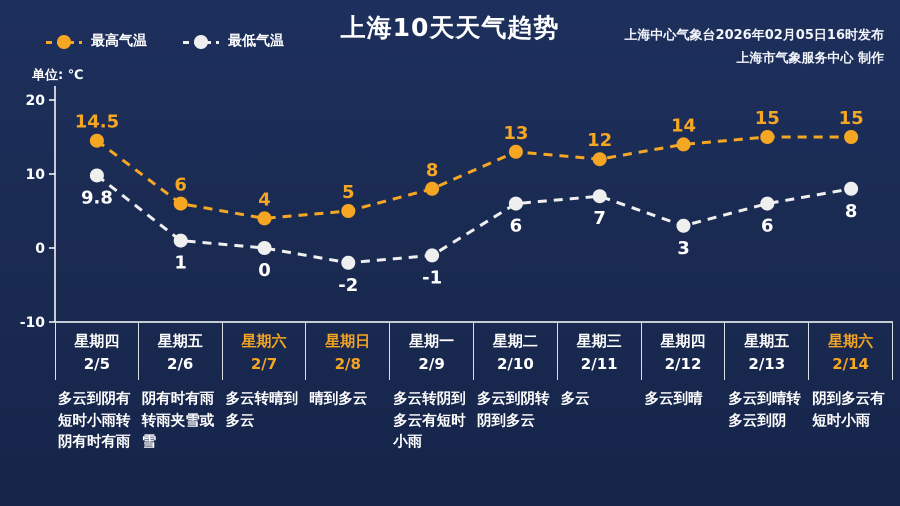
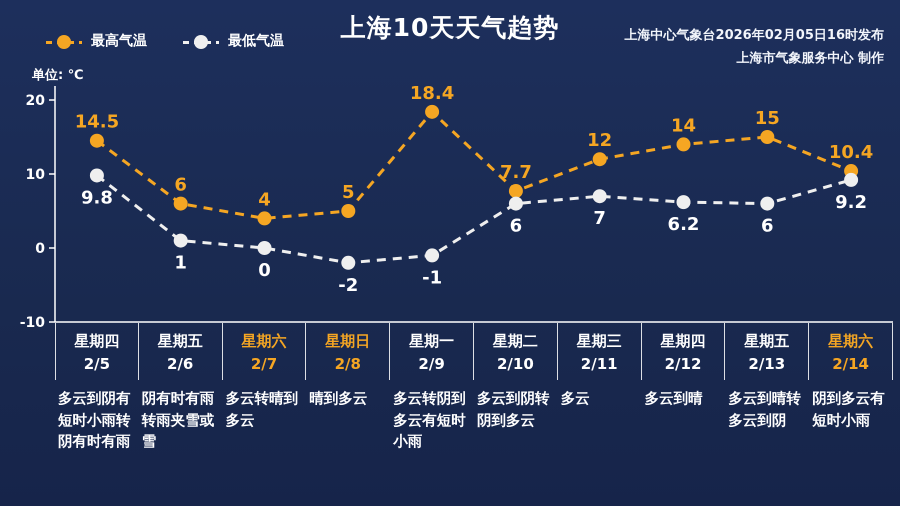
最高气温/2/9: 8 -> 18.4
最高气温/2/10: 13 -> 7.7
最低气温/2/12: 3 -> 6.2
最高气温/2/14: 15 -> 10.4
最低气温/2/14: 8 -> 9.2
